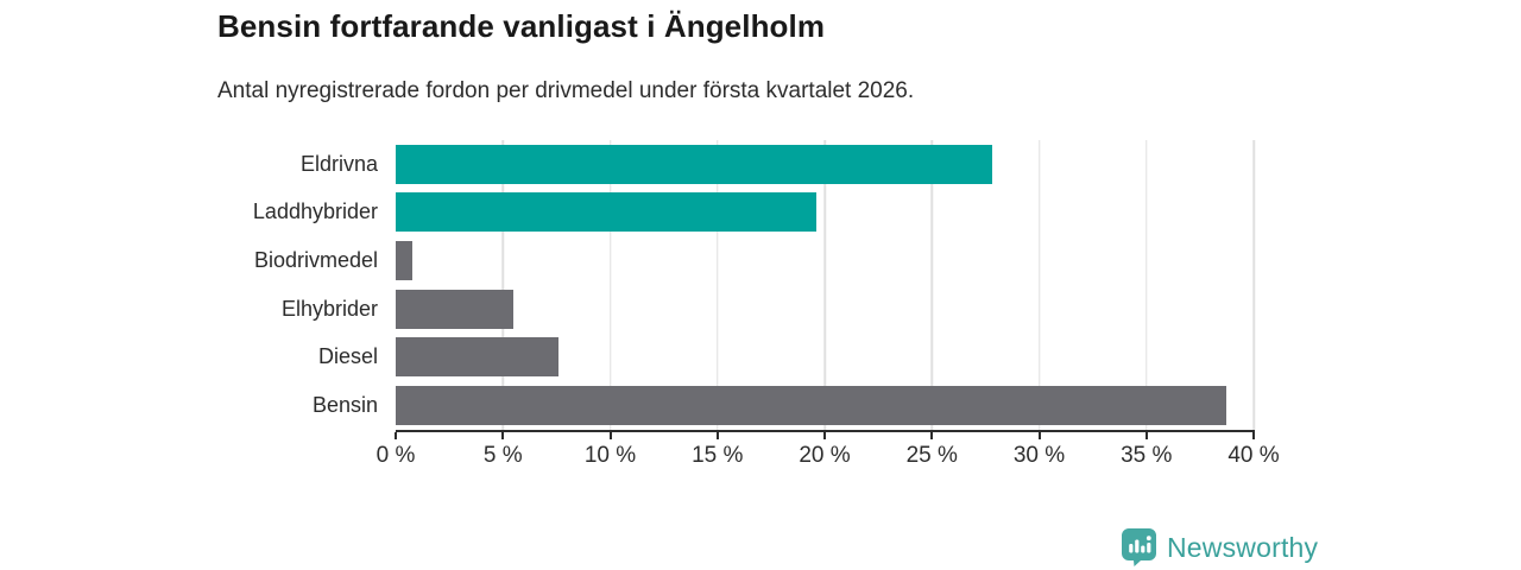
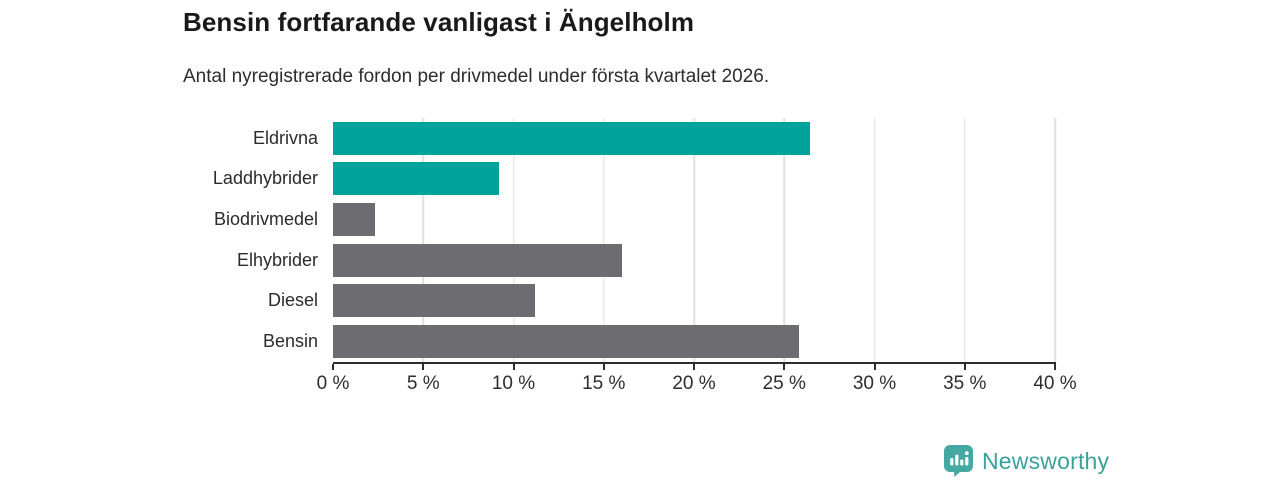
Eldrivna: 27.8% -> 26.4%
Laddhybrider: 19.6% -> 9.2%
Biodrivmedel: 0.8% -> 2.3%
Elhybrider: 5.5% -> 16.0%
Diesel: 7.6% -> 11.2%
Bensin: 38.7% -> 25.8%
